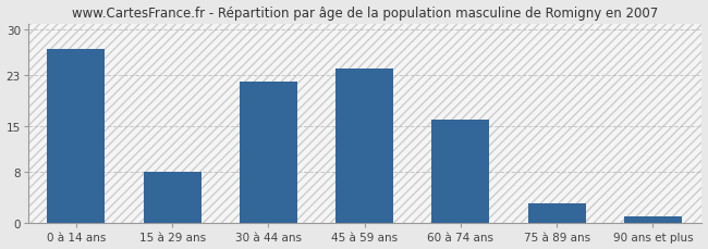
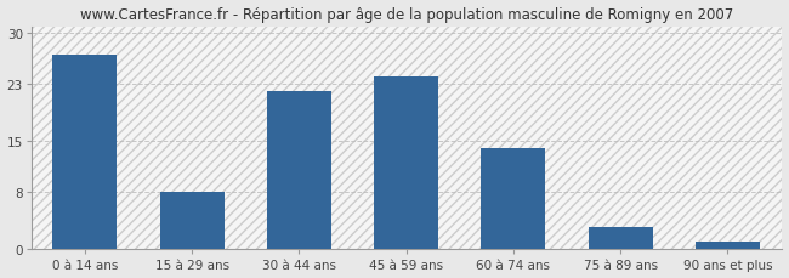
60 à 74 ans: 16 -> 14
